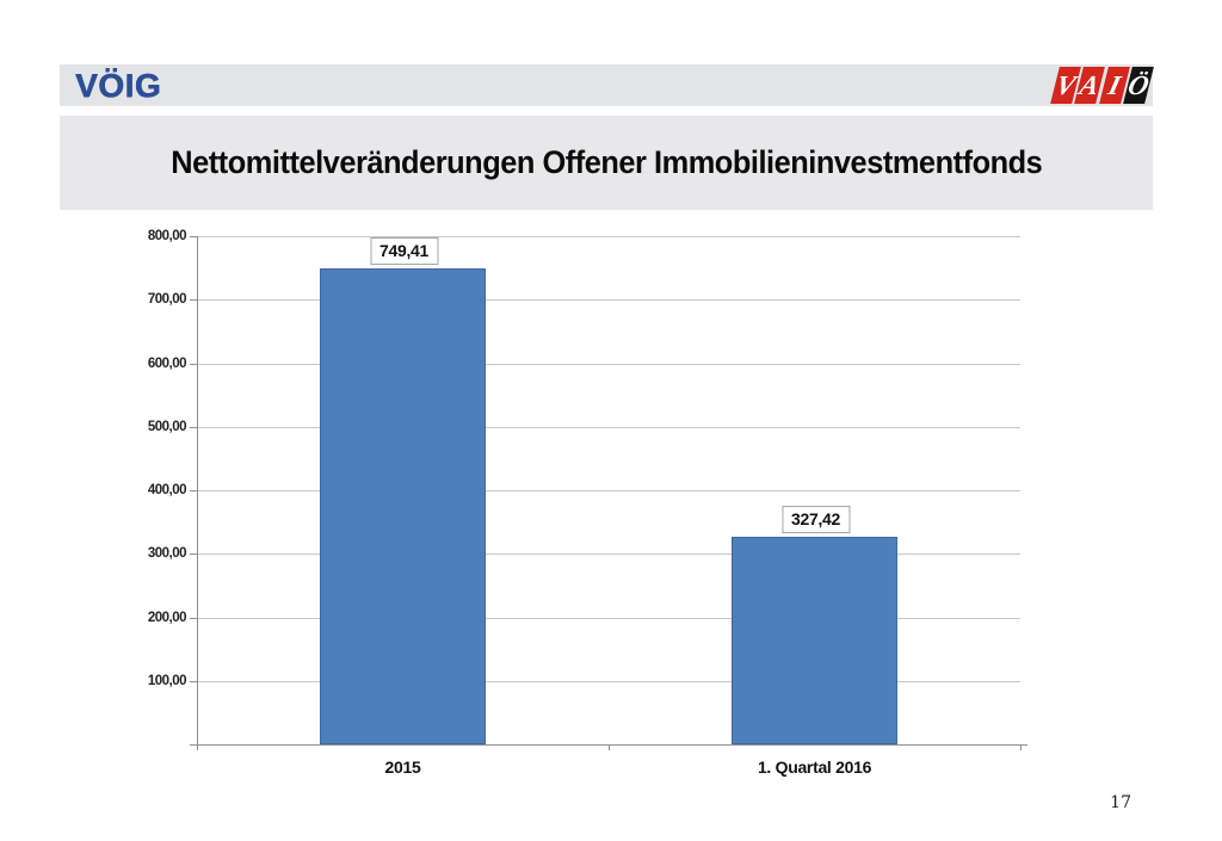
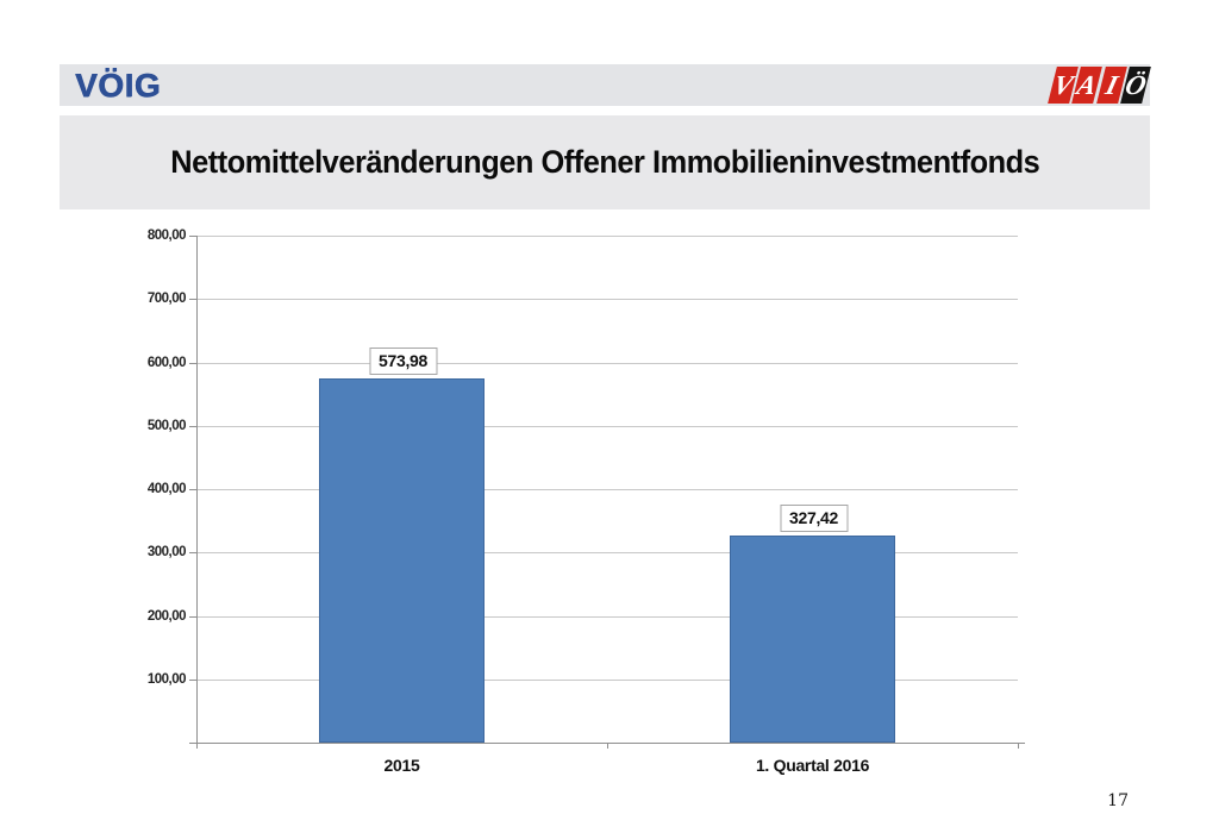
2015: 749,41 -> 573,98
